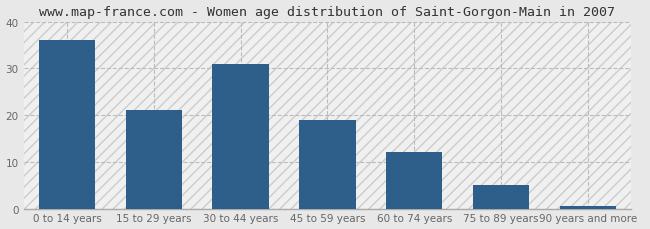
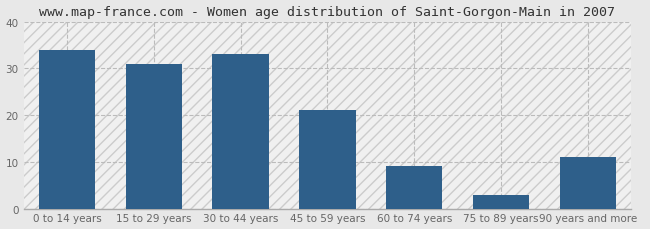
0 to 14 years: 36.0 -> 34.0
15 to 29 years: 21.0 -> 31.0
30 to 44 years: 31.0 -> 33.0
45 to 59 years: 19.0 -> 21.0
60 to 74 years: 12.0 -> 9.0
75 to 89 years: 5.0 -> 3.0
90 years and more: 0.5 -> 11.0
